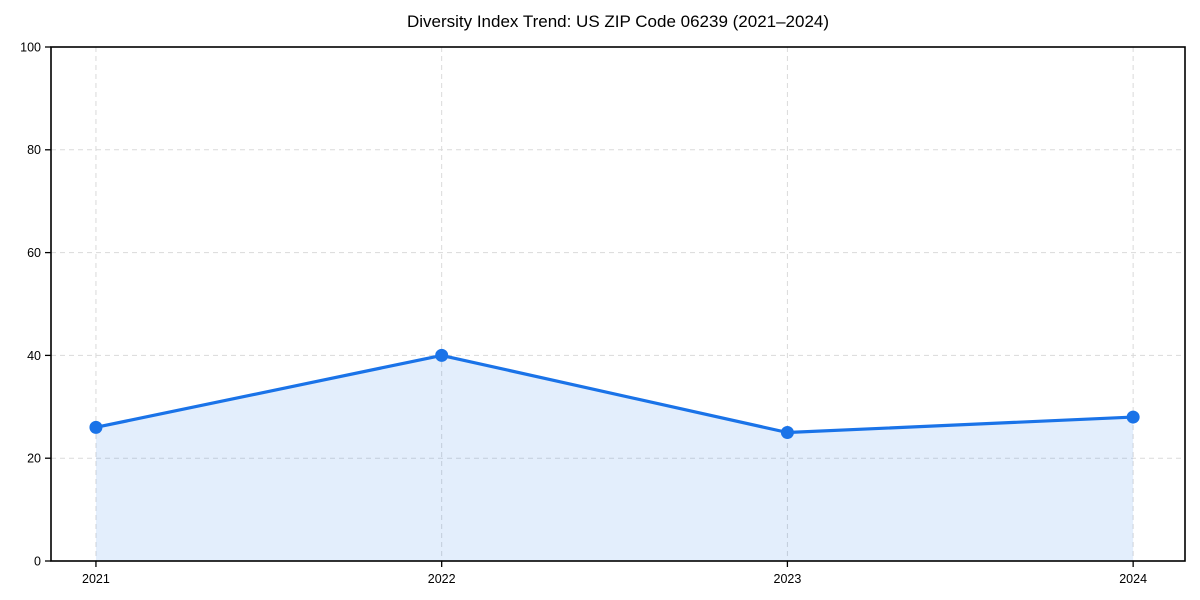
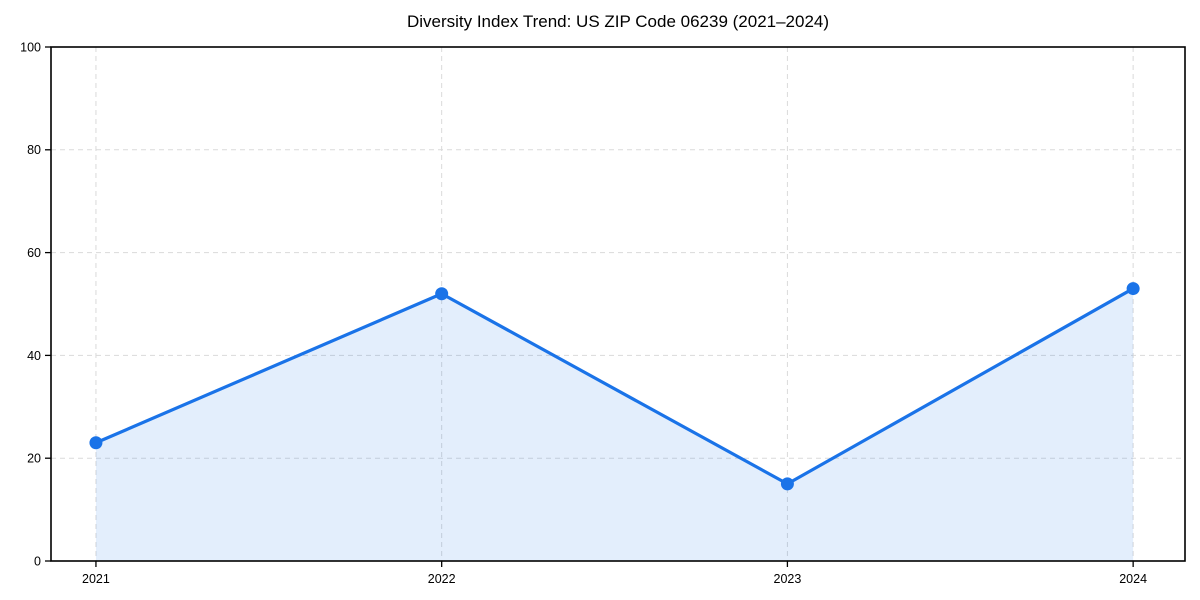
2021: 26 -> 23
2022: 40 -> 52
2023: 25 -> 15
2024: 28 -> 53
